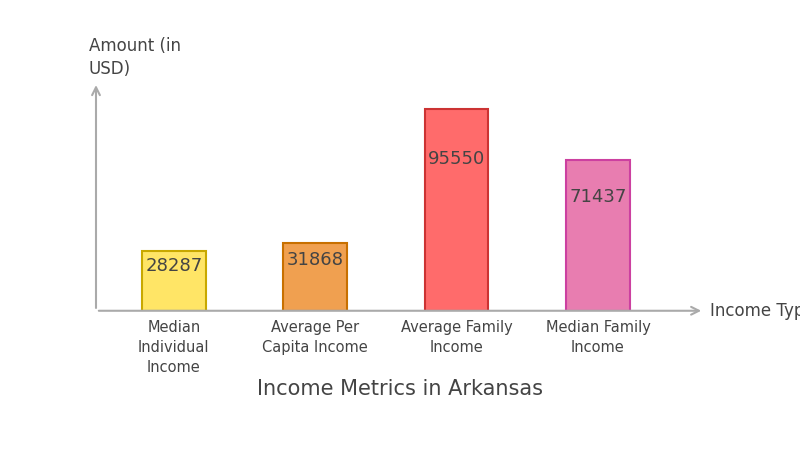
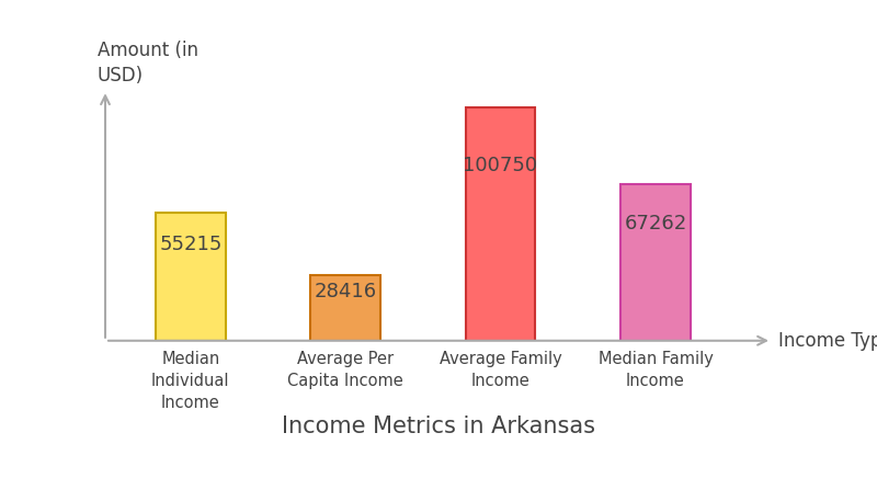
Median Individual Income: 28287 -> 55215
Average Per Capita Income: 31868 -> 28416
Average Family Income: 95550 -> 100750
Median Family Income: 71437 -> 67262
